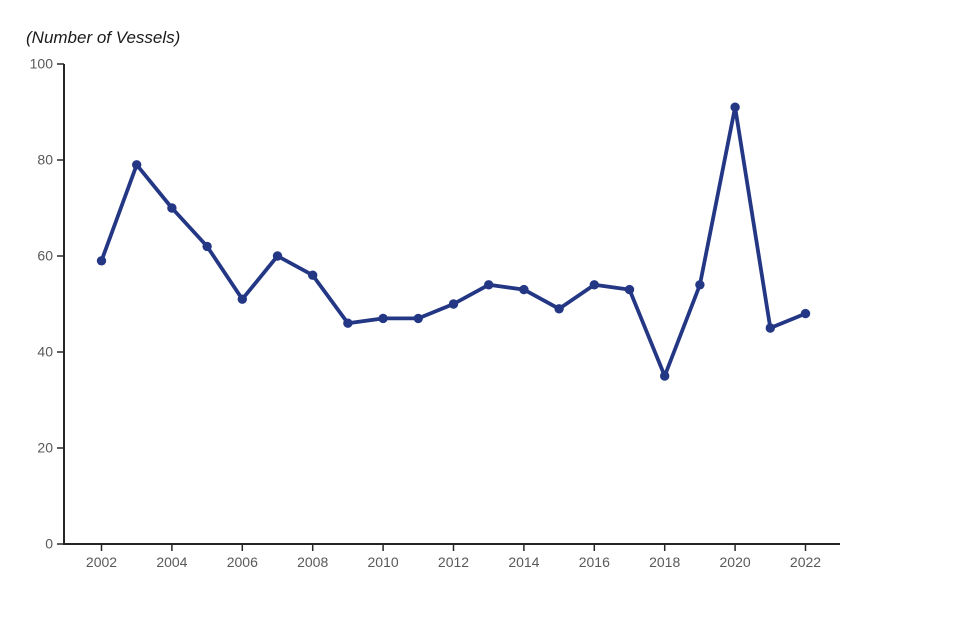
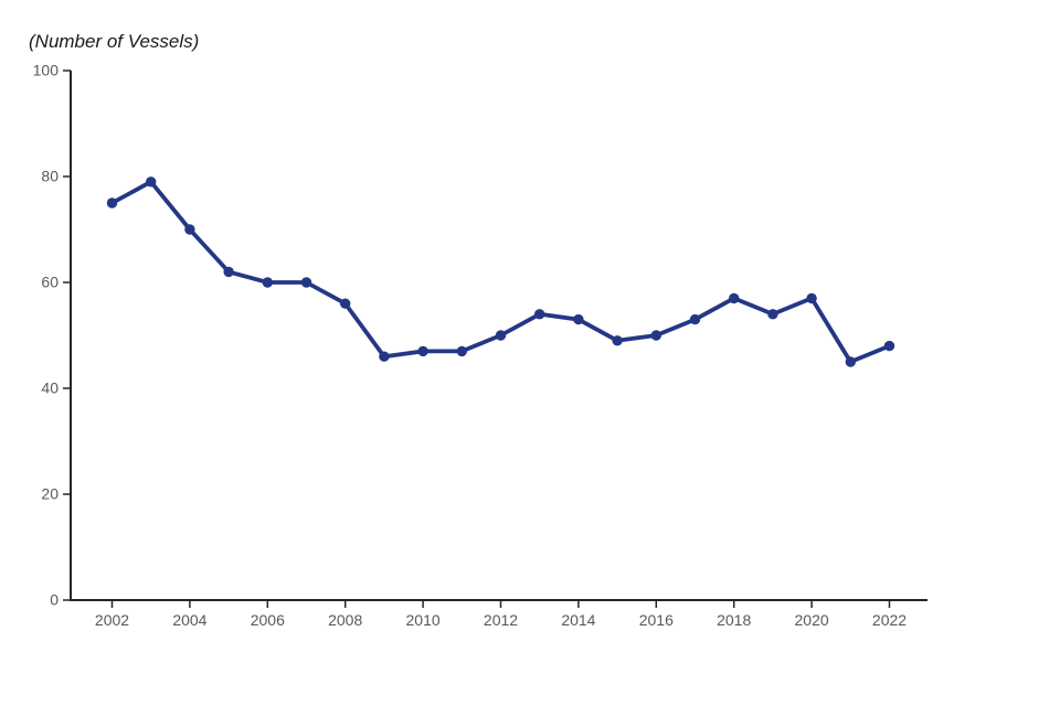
2002: 59 -> 75
2006: 51 -> 60
2016: 54 -> 50
2018: 35 -> 57
2020: 91 -> 57
